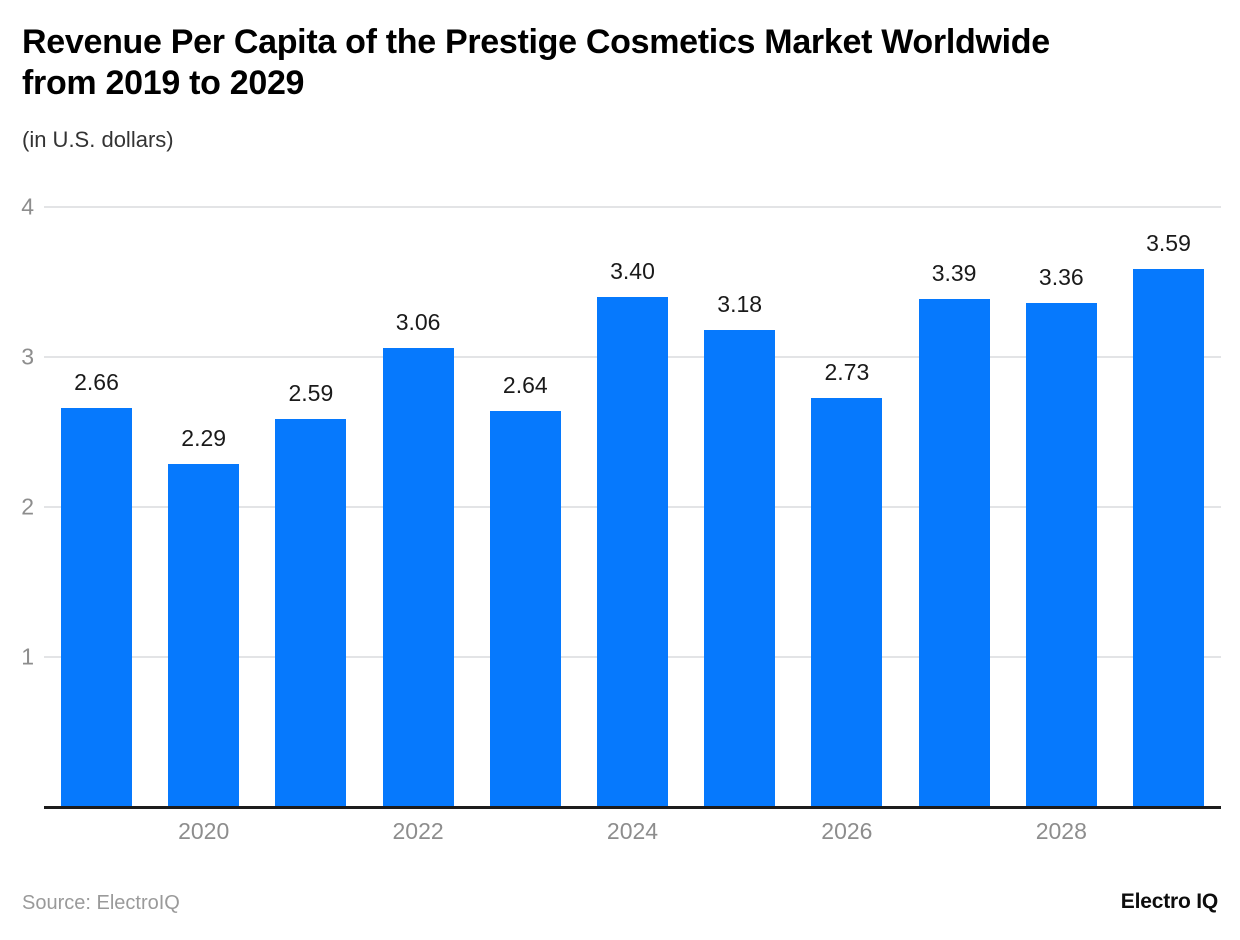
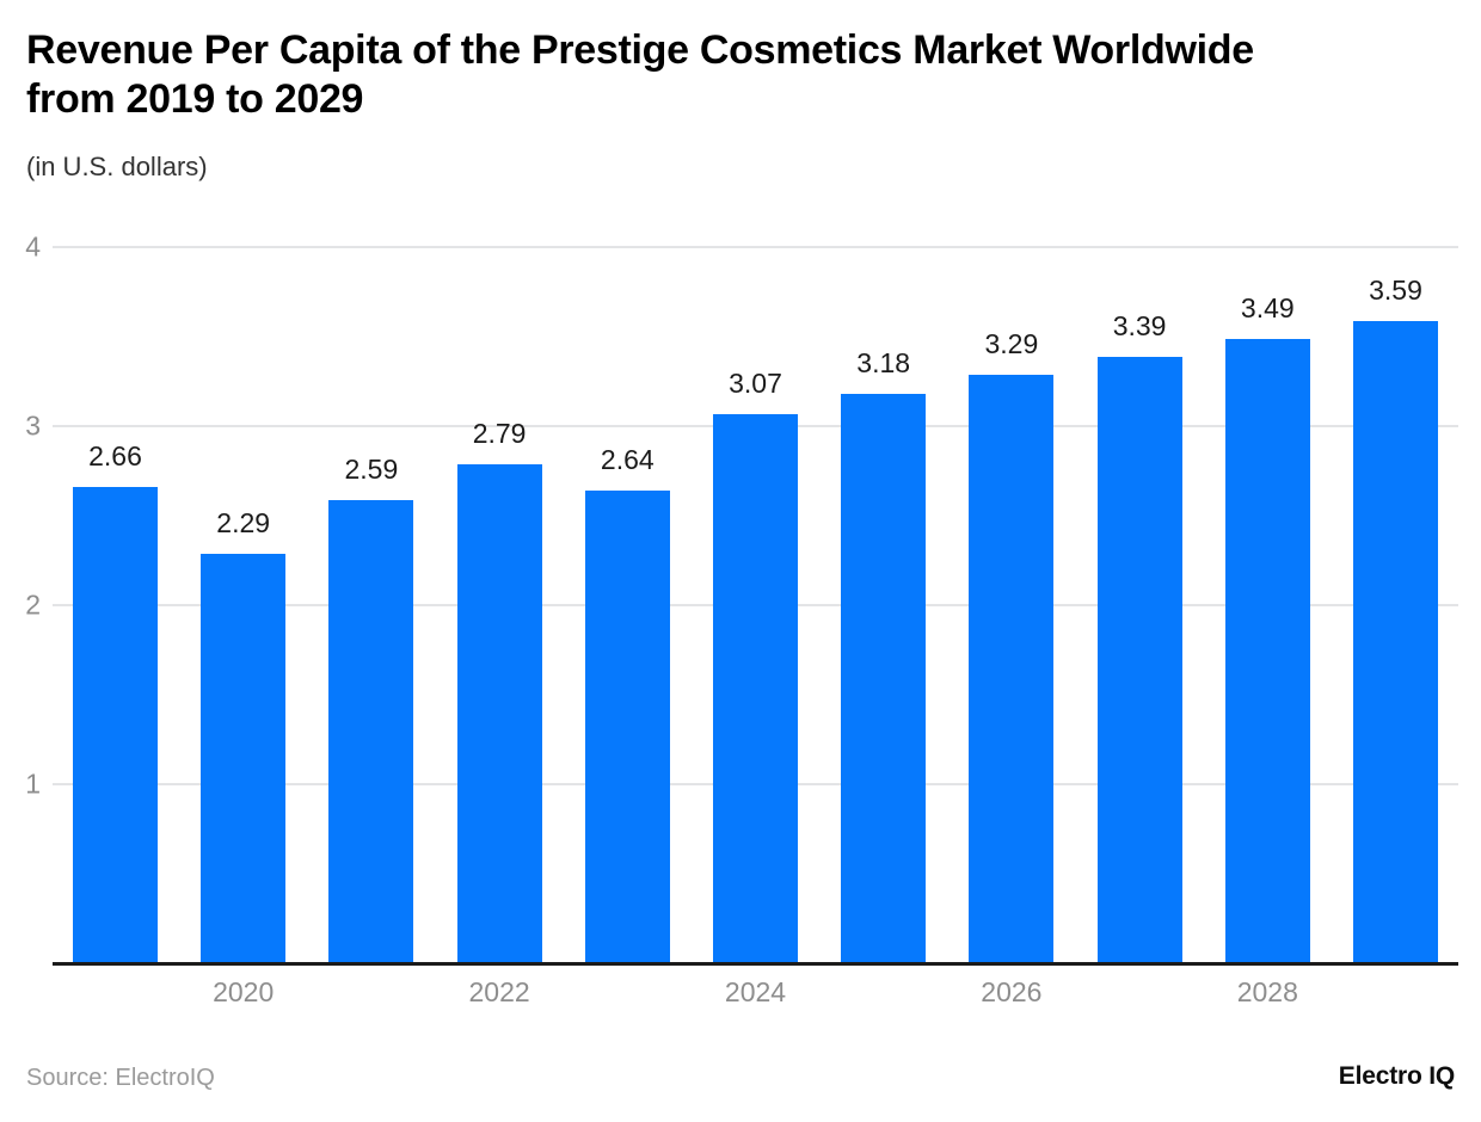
2022: 3.06 -> 2.79
2024: 3.40 -> 3.07
2026: 2.73 -> 3.29
2028: 3.36 -> 3.49
